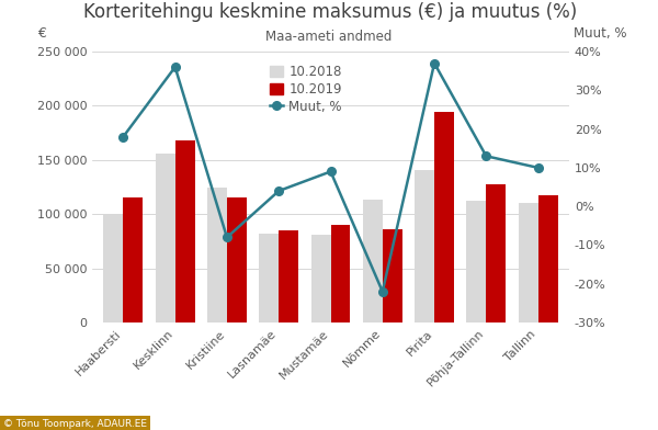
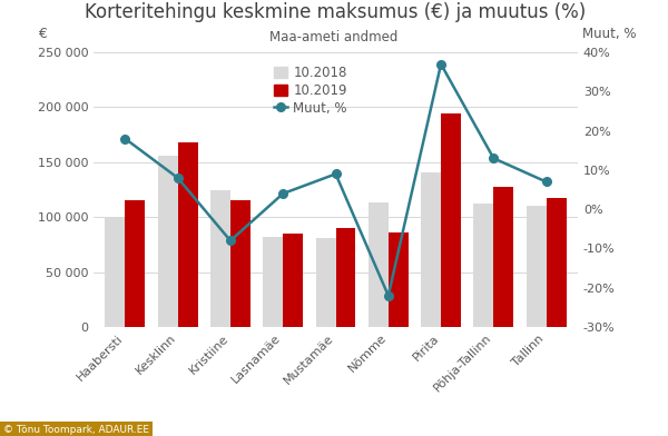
Muut, %/Kesklinn: 36% -> 8%
Muut, %/Tallinn: 10% -> 7%
